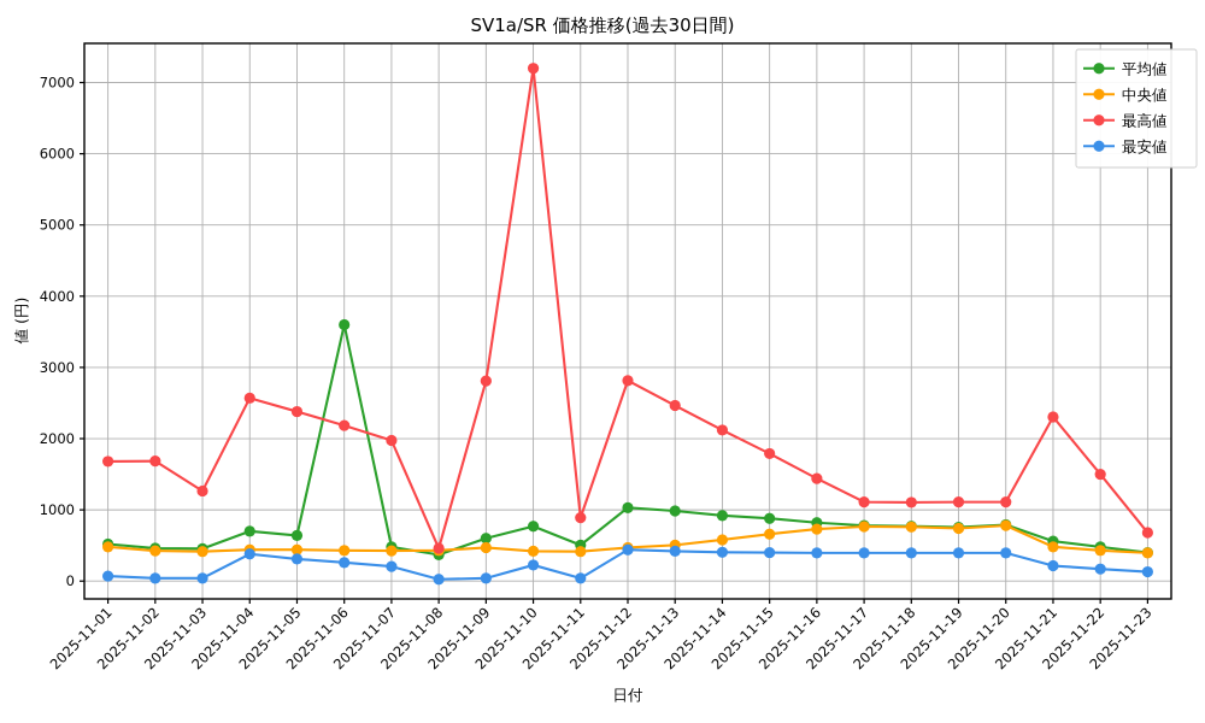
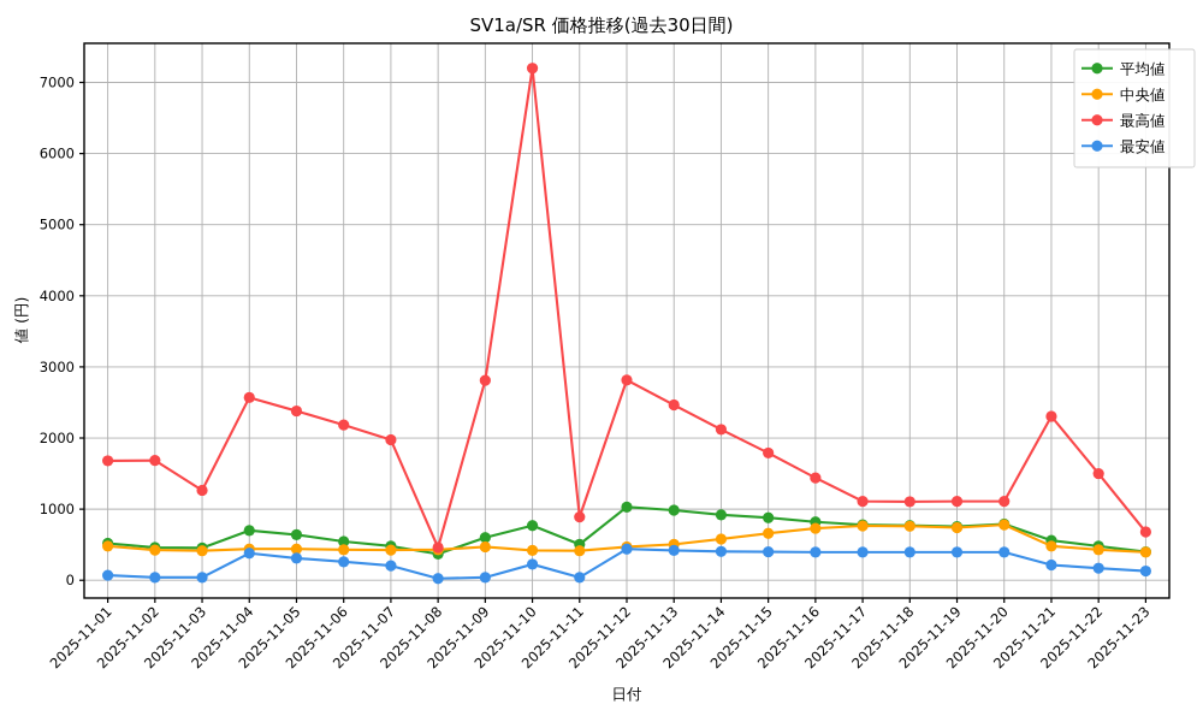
平均値/2025-11-06: 3600 -> 500
